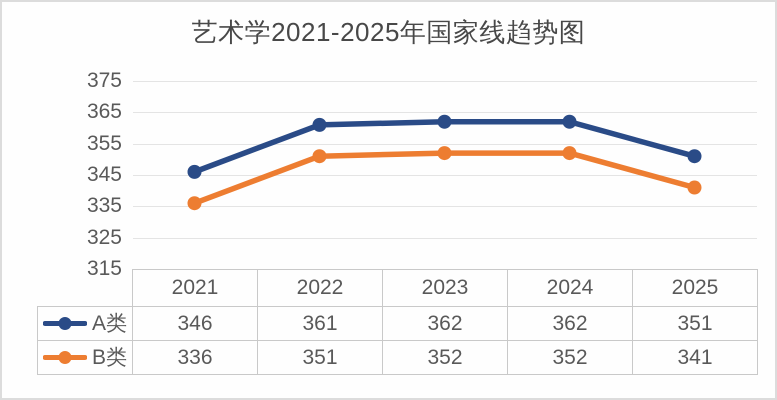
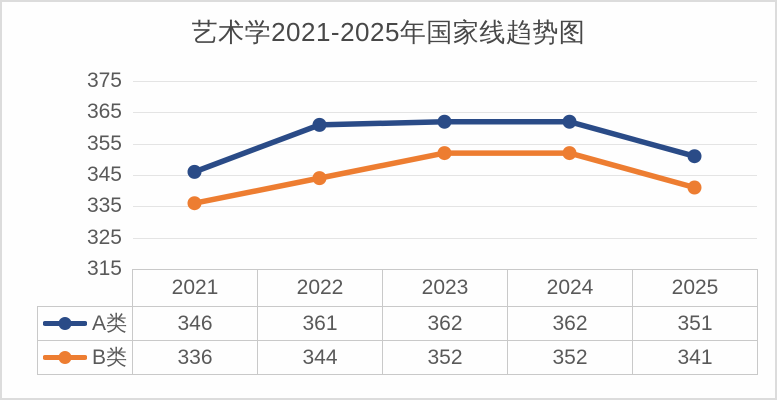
B类/2022: 351 -> 344
